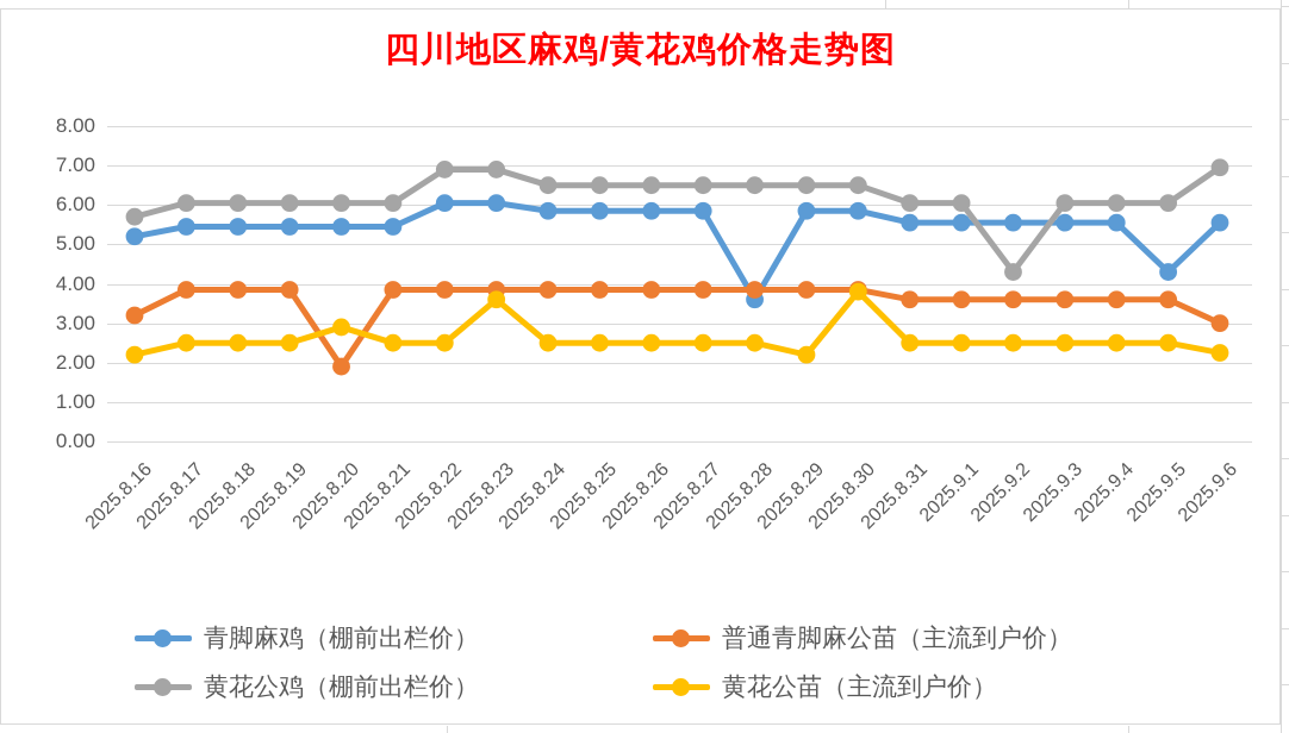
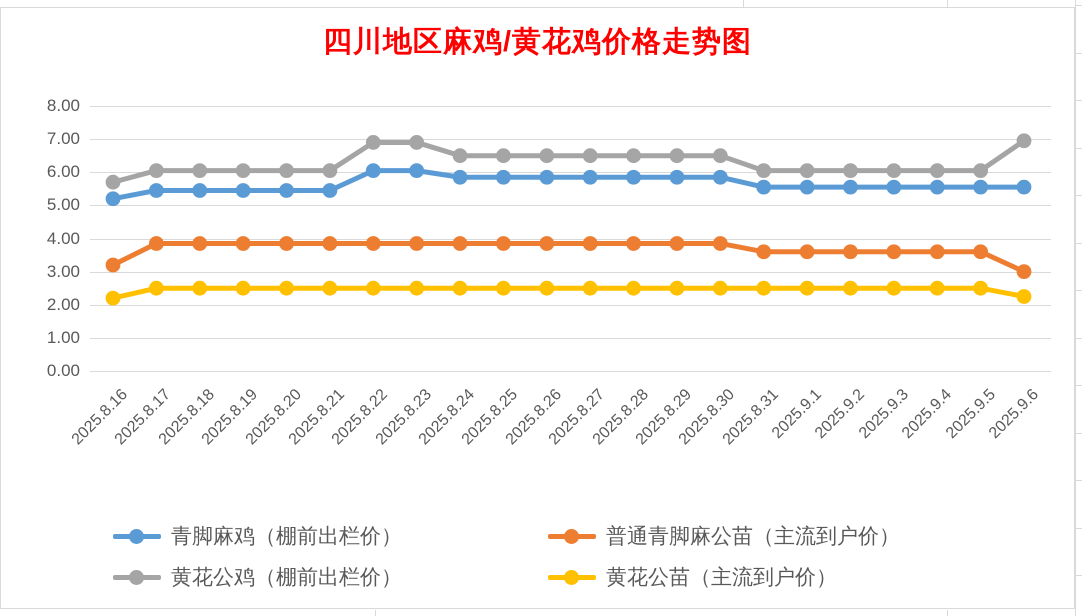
普通青脚麻公苗（主流到户价）/2025.8.20: 1.9 -> 3.9
黄花公苗（主流到户价）/2025.8.20: 2.9 -> 2.5
黄花公苗（主流到户价）/2025.8.23: 3.6 -> 2.5
青脚麻鸡（棚前出栏价）/2025.8.28: 3.6 -> 5.8
黄花公苗（主流到户价）/2025.8.29: 2.2 -> 2.5
黄花公苗（主流到户价）/2025.8.30: 3.8 -> 2.5
黄花公鸡（棚前出栏价）/2025.9.2: 4.3 -> 6.0
青脚麻鸡（棚前出栏价）/2025.9.5: 4.3 -> 5.5
